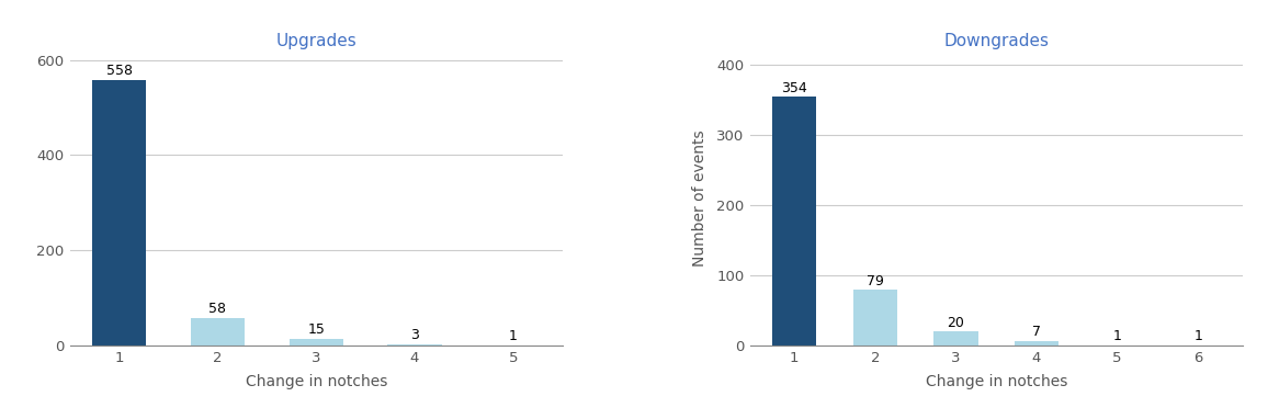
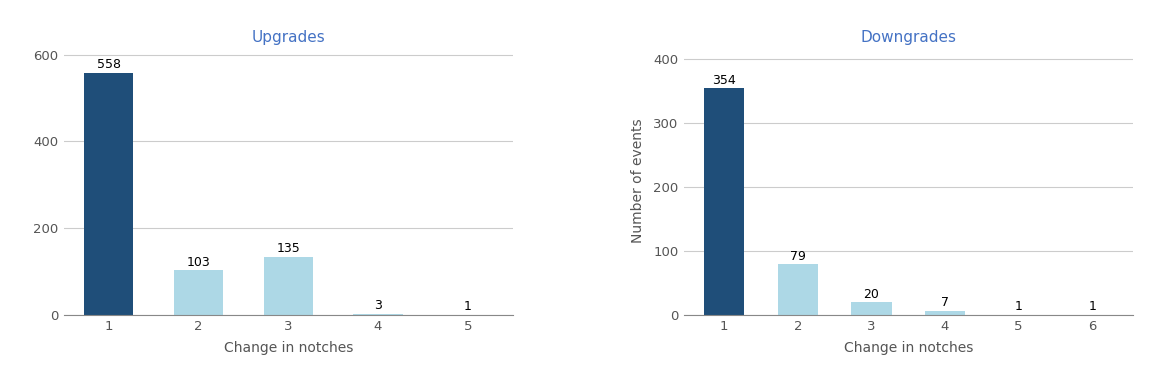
Upgrades/2: 58 -> 103
Upgrades/3: 15 -> 135
